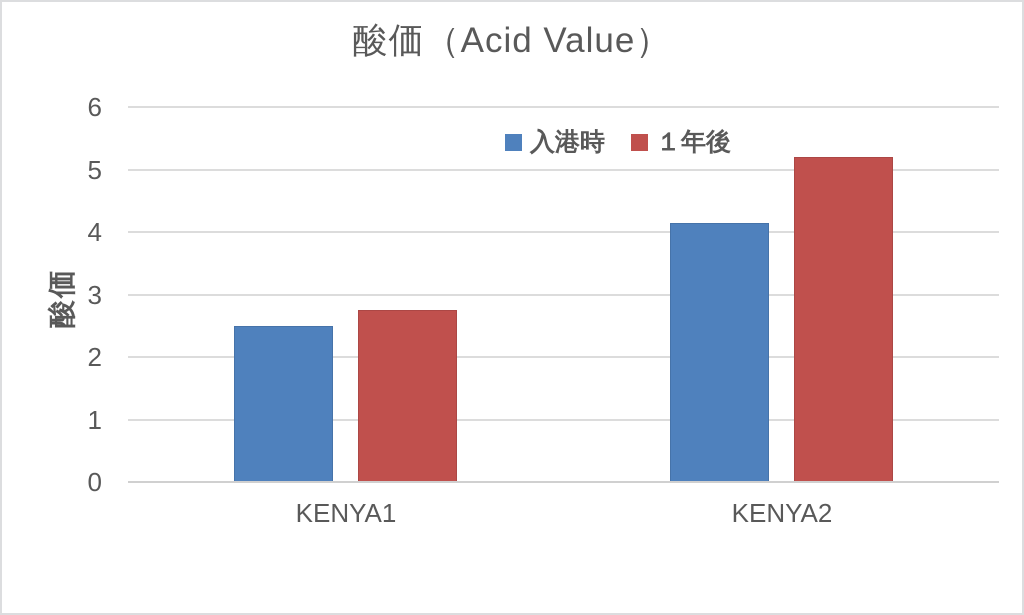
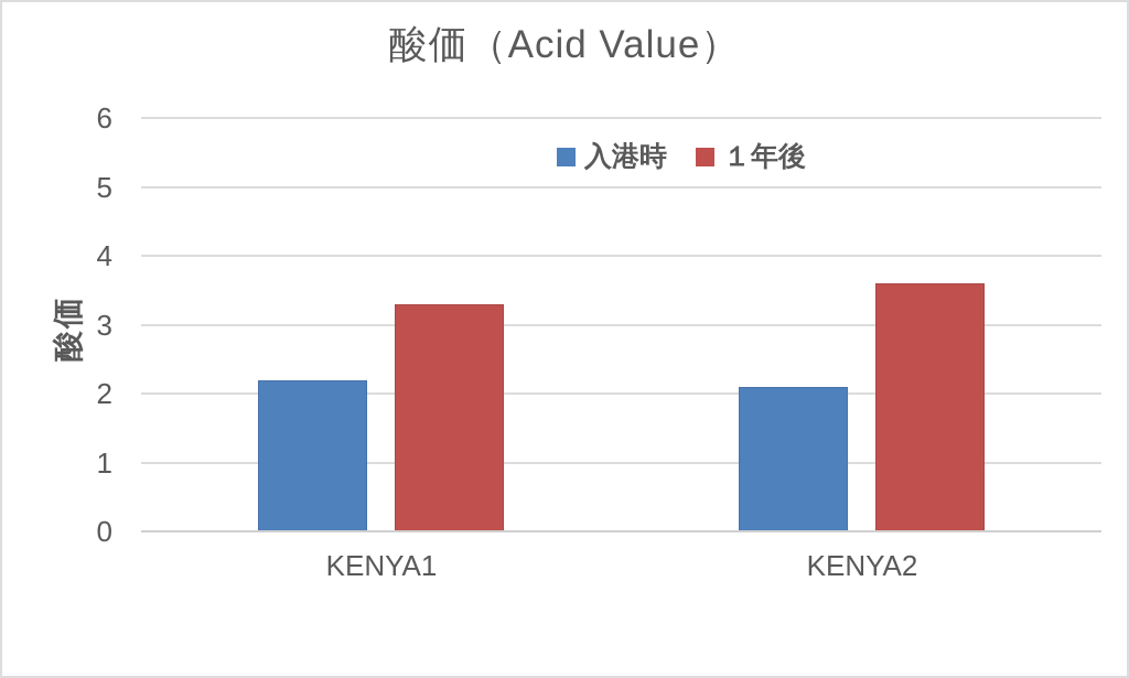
入港時/KENYA1: 2.5 -> 2.2
１年後/KENYA1: 2.8 -> 3.3
入港時/KENYA2: 4.2 -> 2.1
１年後/KENYA2: 5.2 -> 3.6
